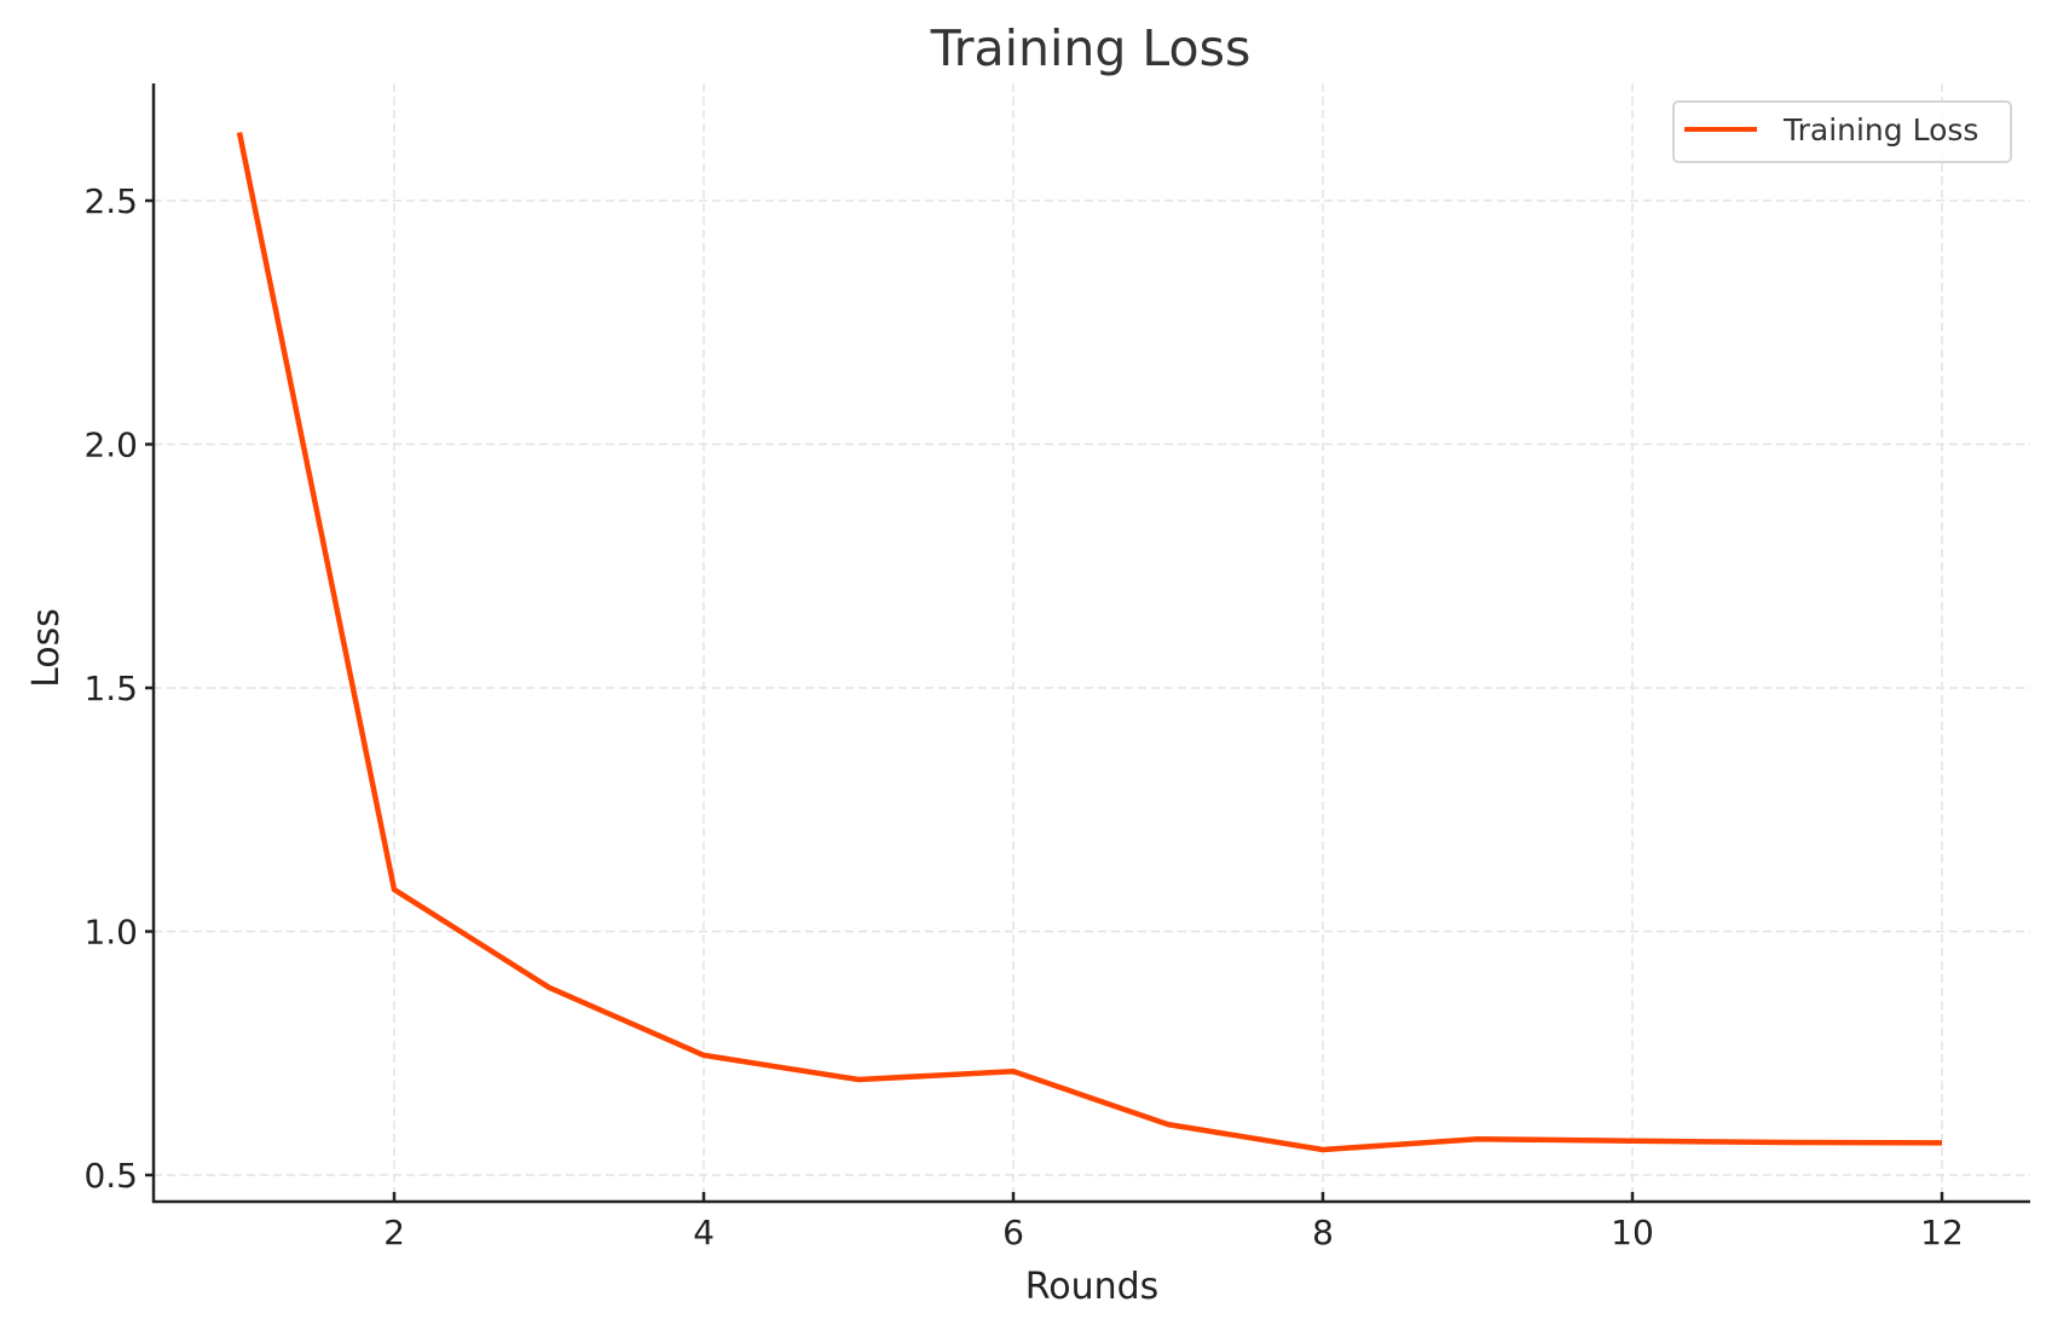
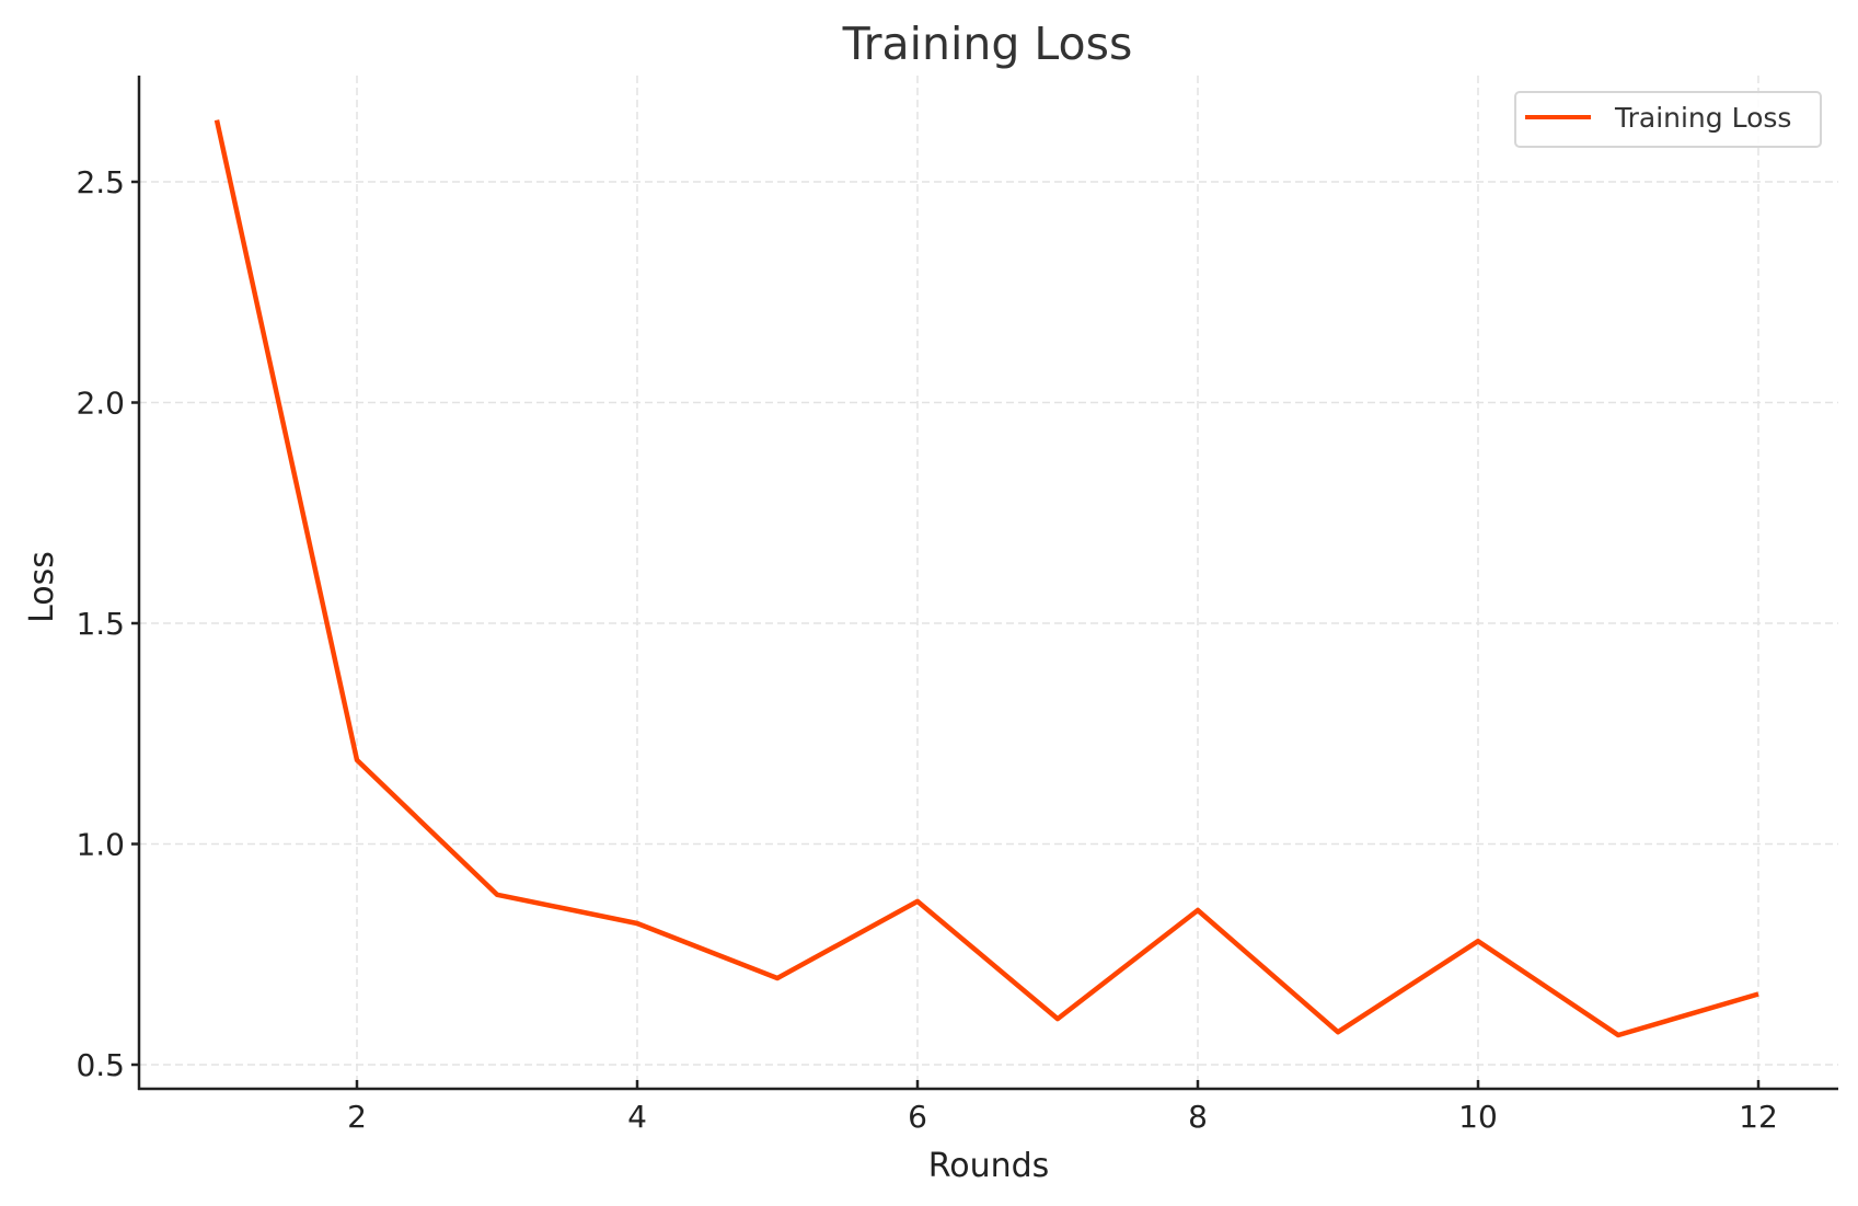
2: 1.09 -> 1.19
4: 0.75 -> 0.82
6: 0.71 -> 0.87
8: 0.55 -> 0.85
10: 0.57 -> 0.78
12: 0.57 -> 0.66
